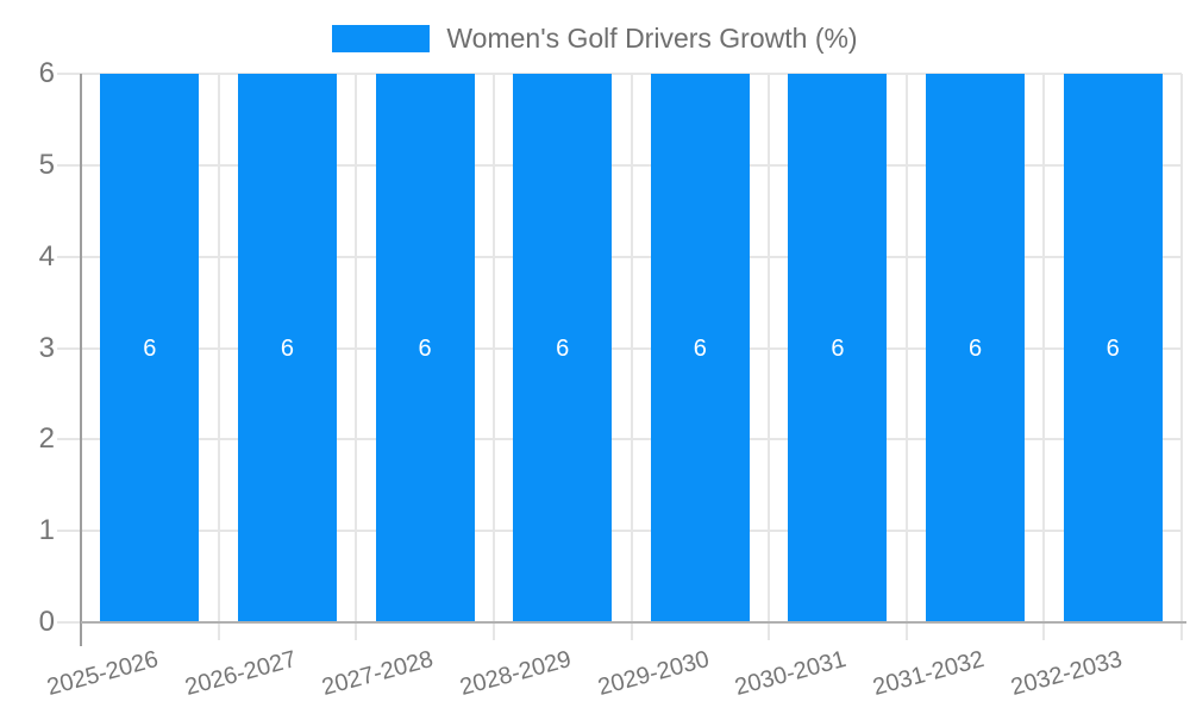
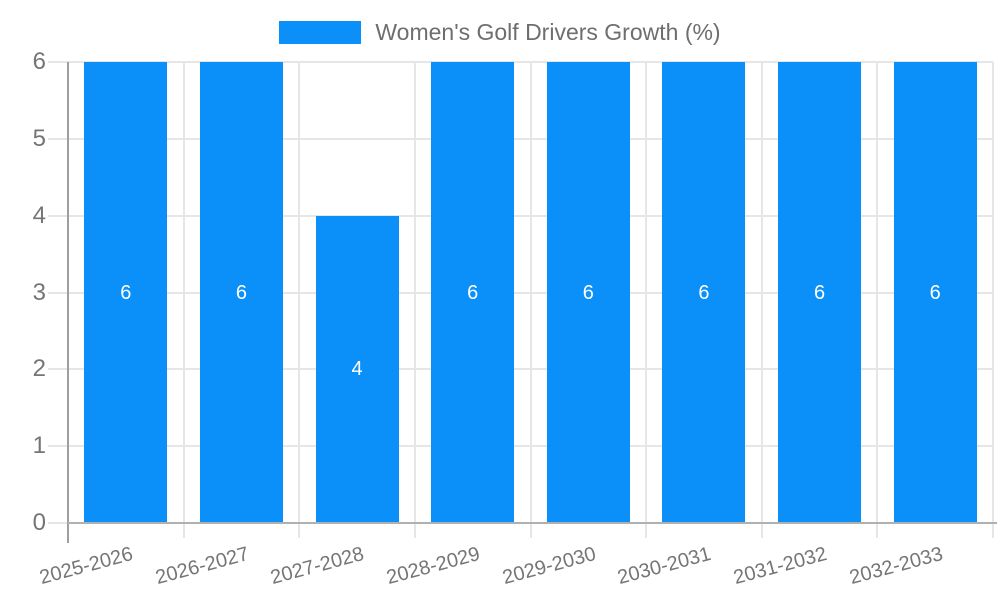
2027-2028: 6 -> 4
